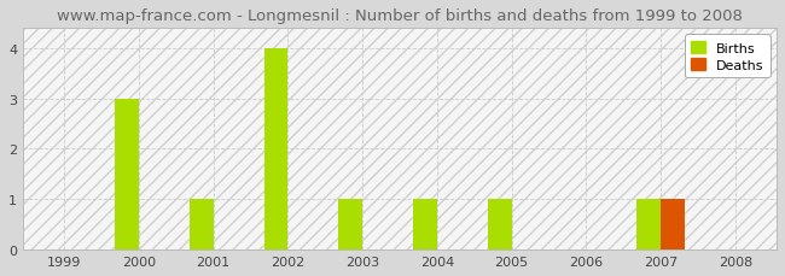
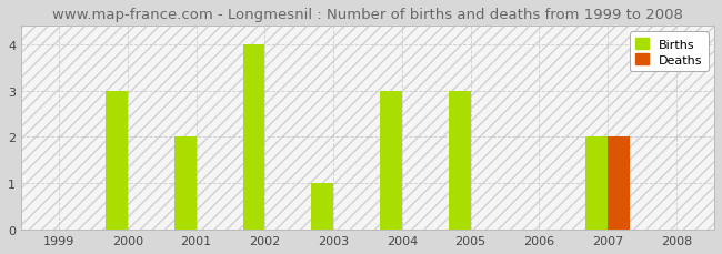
Births/2001: 1 -> 2
Births/2004: 1 -> 3
Births/2005: 1 -> 3
Births/2007: 1 -> 2
Deaths/2007: 1 -> 2
